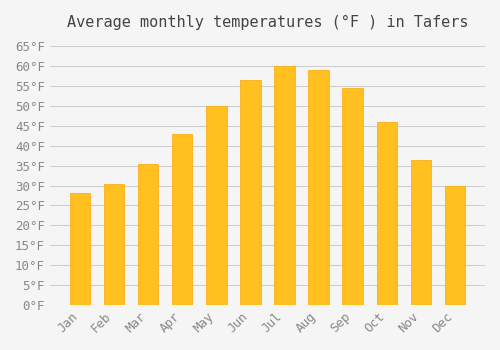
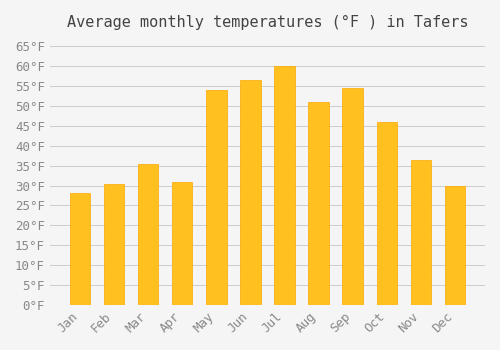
Apr: 43.0°F -> 31.0°F
May: 50.0°F -> 54.0°F
Aug: 59.0°F -> 51.0°F
